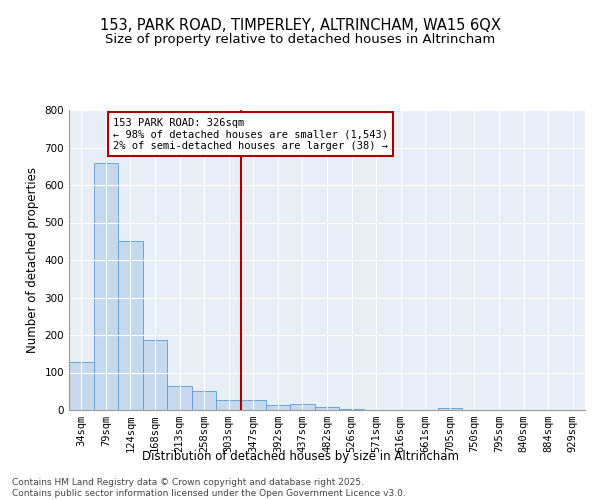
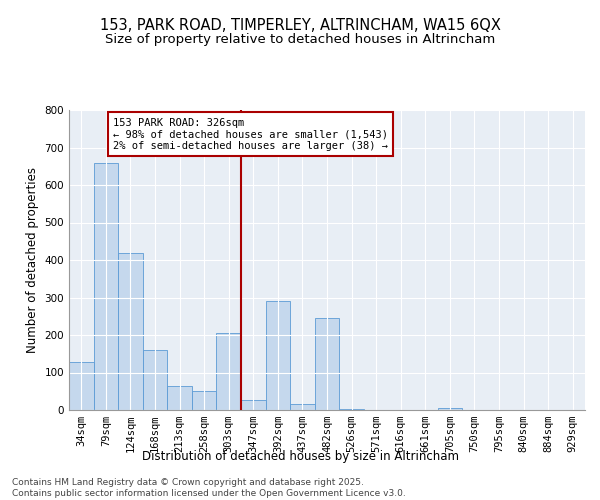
124sqm: 450 -> 420
168sqm: 188 -> 160
303sqm: 28 -> 205
392sqm: 13 -> 290
482sqm: 7 -> 245
